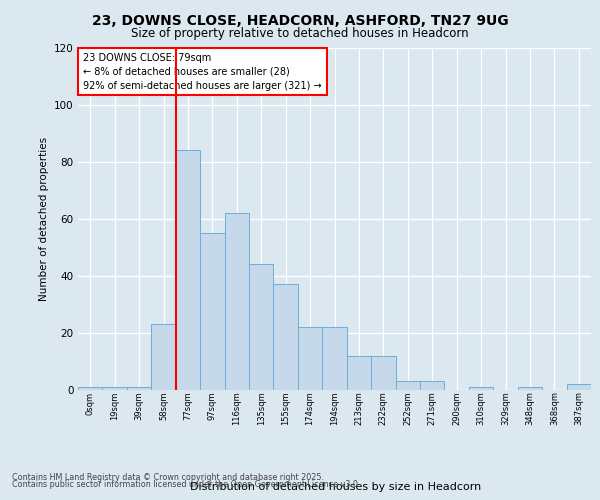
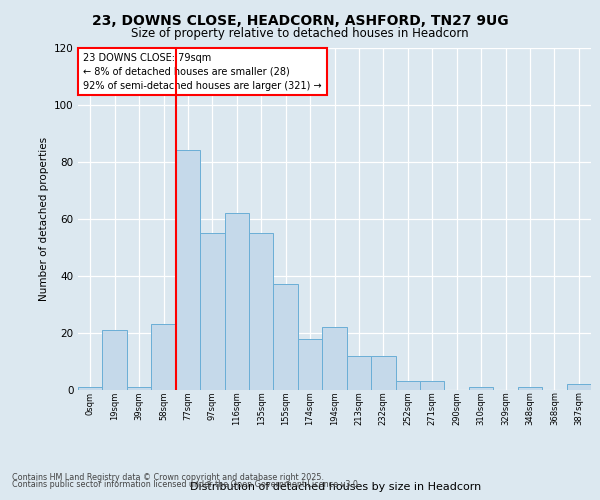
19sqm: 1 -> 21
135sqm: 44 -> 55
174sqm: 22 -> 18
